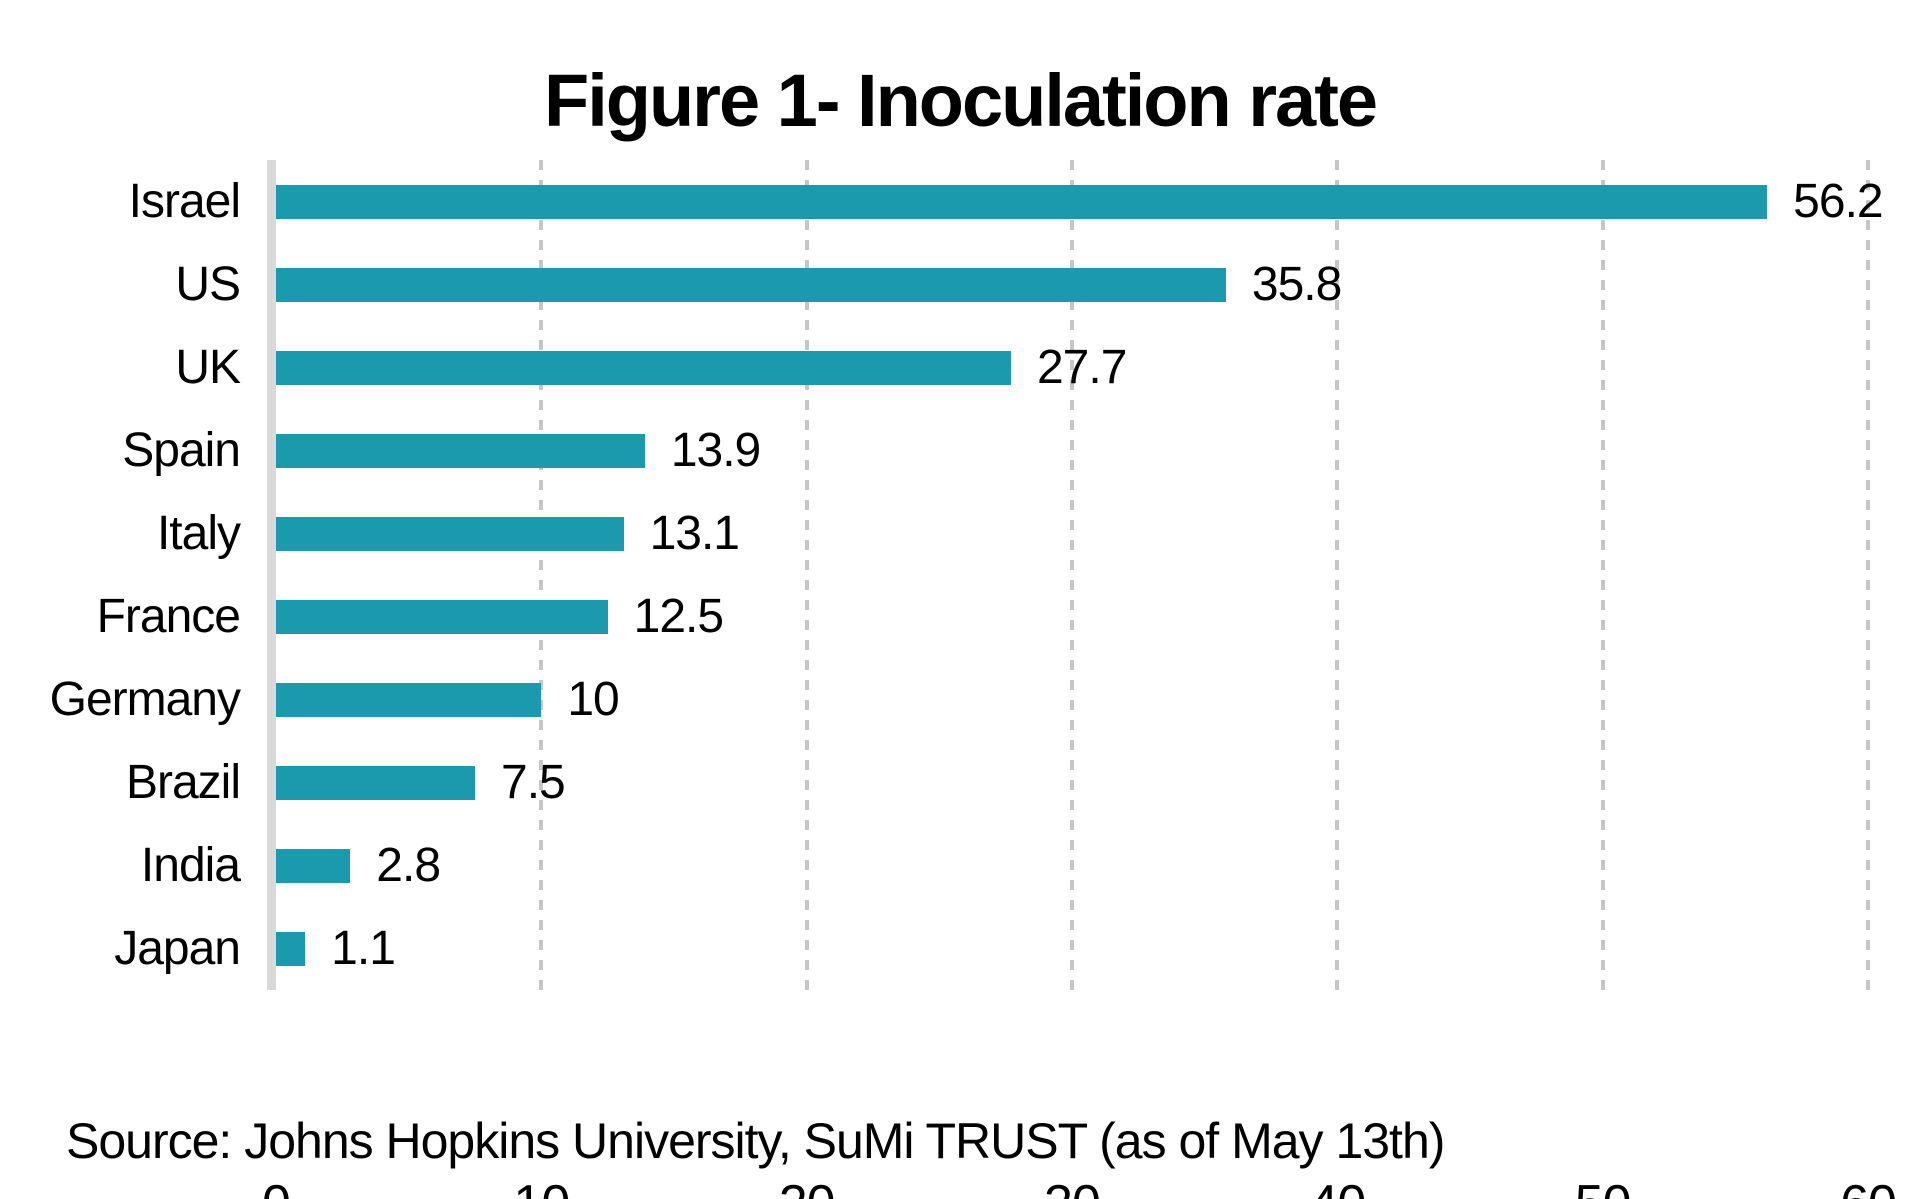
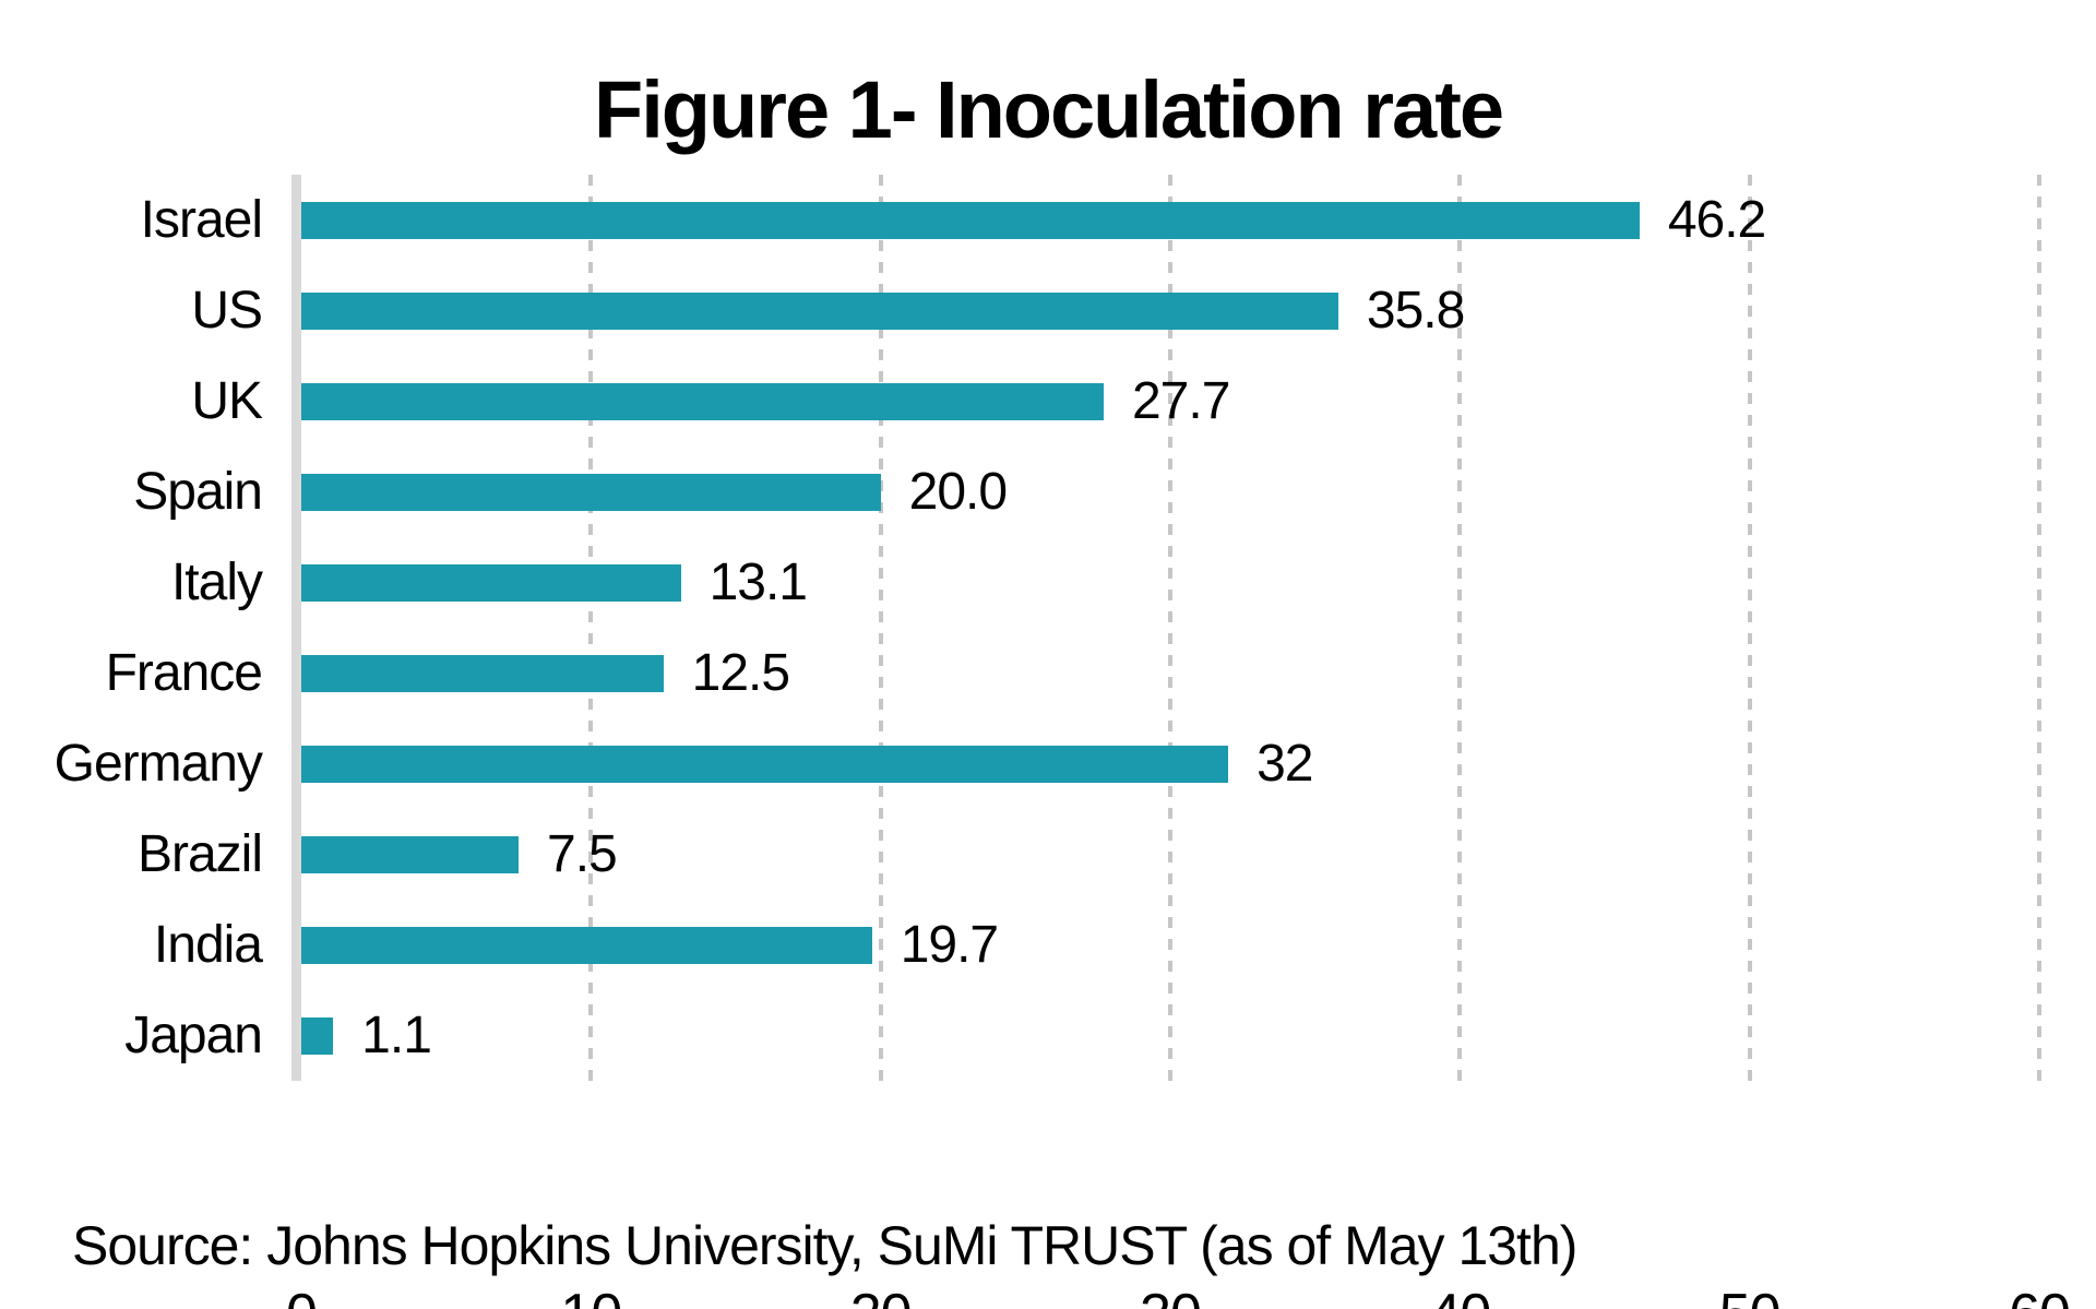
Israel: 56.2 -> 46.2
Spain: 13.9 -> 20.0
Germany: 10 -> 32
India: 2.8 -> 19.7
